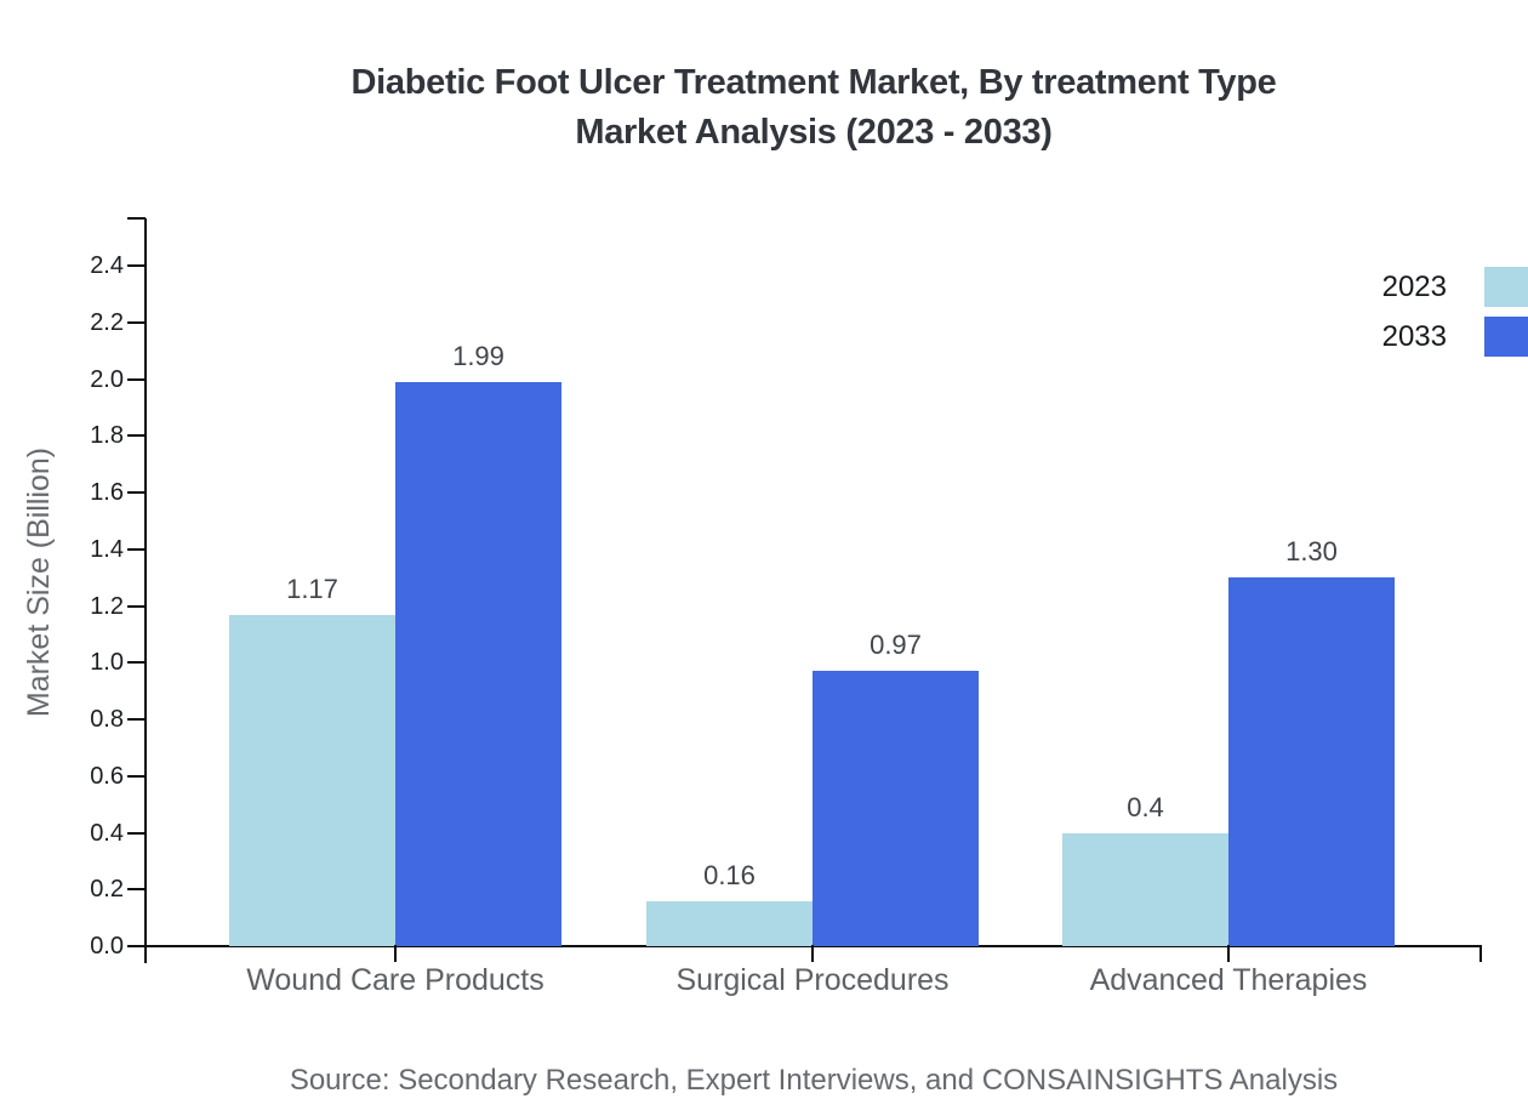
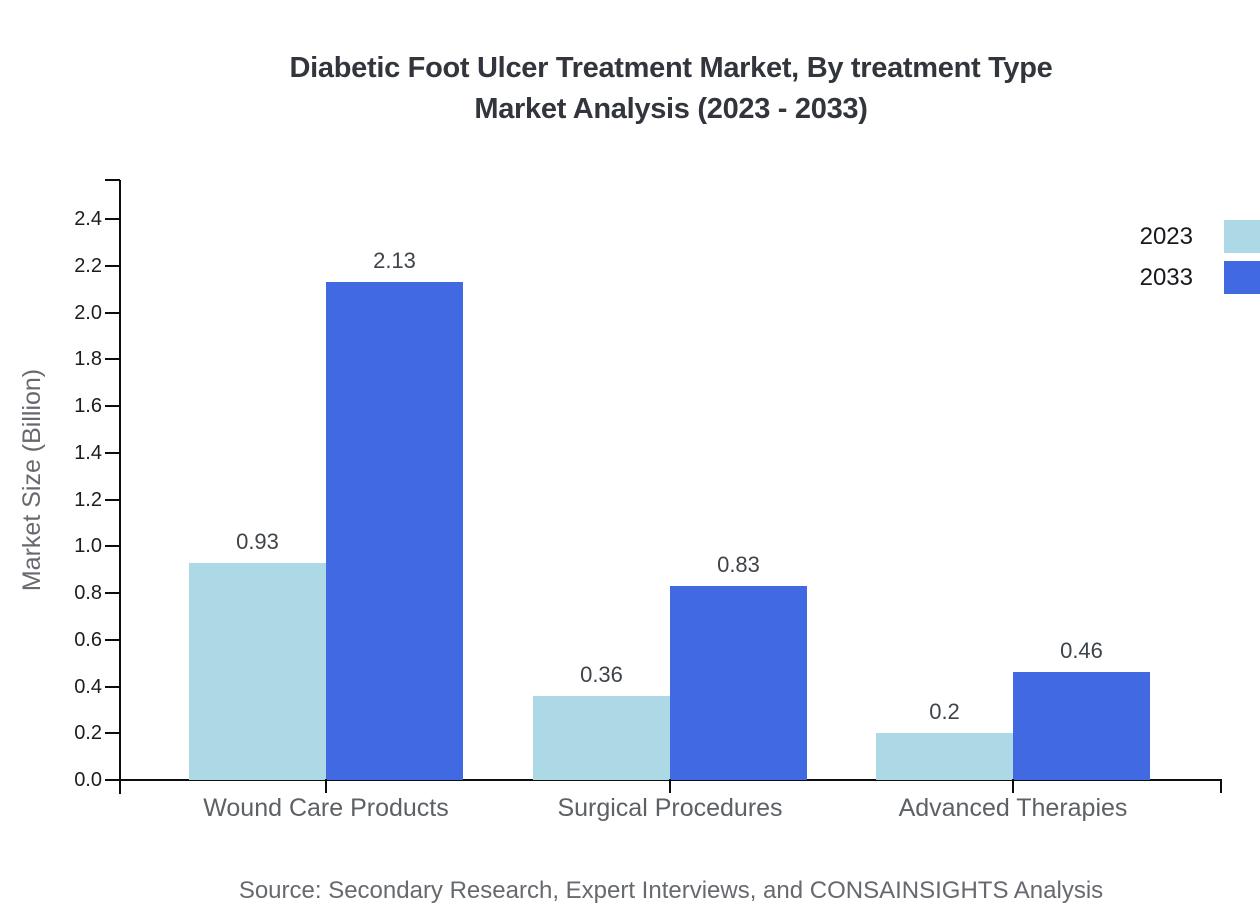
2023/Wound Care Products: 1.17 -> 0.93
2033/Wound Care Products: 1.99 -> 2.13
2023/Surgical Procedures: 0.16 -> 0.36
2033/Surgical Procedures: 0.97 -> 0.83
2023/Advanced Therapies: 0.4 -> 0.2
2033/Advanced Therapies: 1.30 -> 0.46
